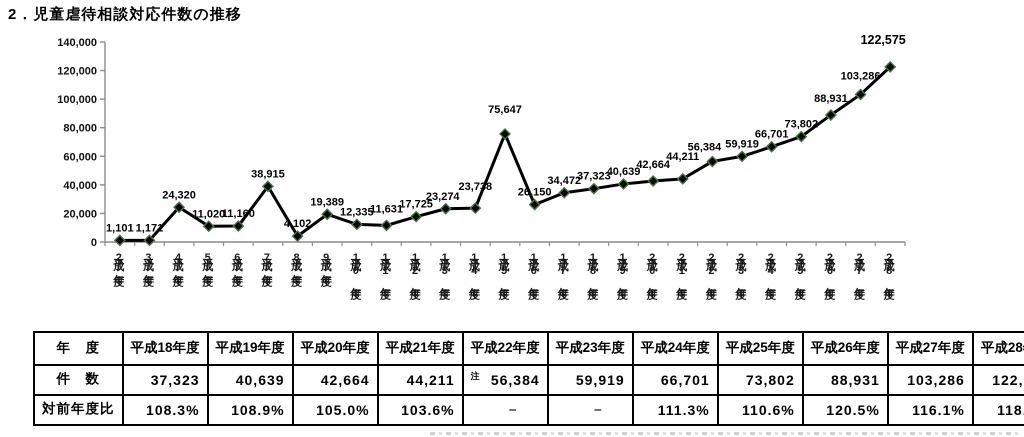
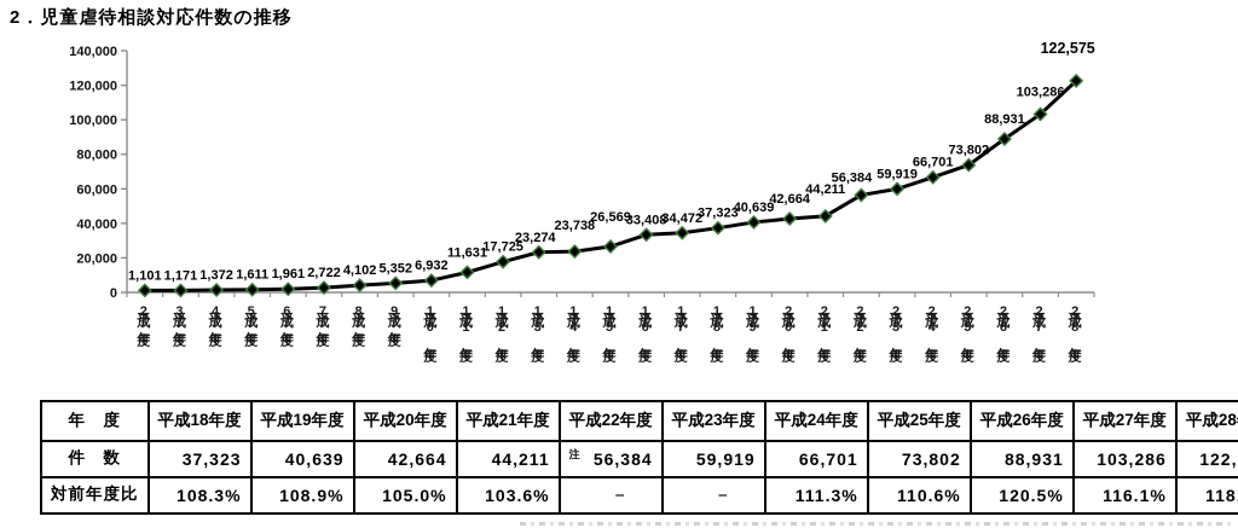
平成4年度: 24,320 -> 1,372
平成5年度: 11,020 -> 1,611
平成6年度: 11,160 -> 1,961
平成7年度: 38,915 -> 2,722
平成9年度: 19,389 -> 5,352
平成10年度: 12,335 -> 6,932
平成15年度: 75,647 -> 26,569
平成16年度: 26,150 -> 33,408
